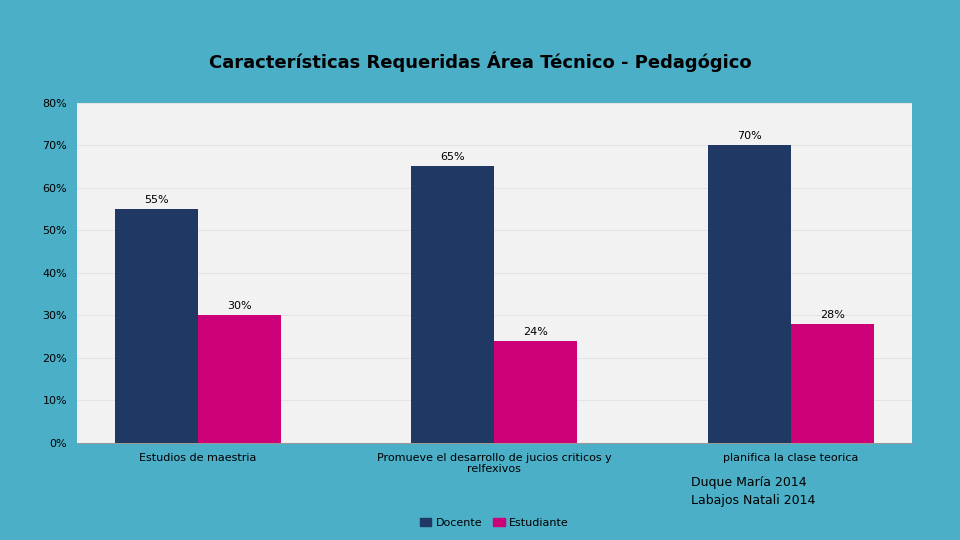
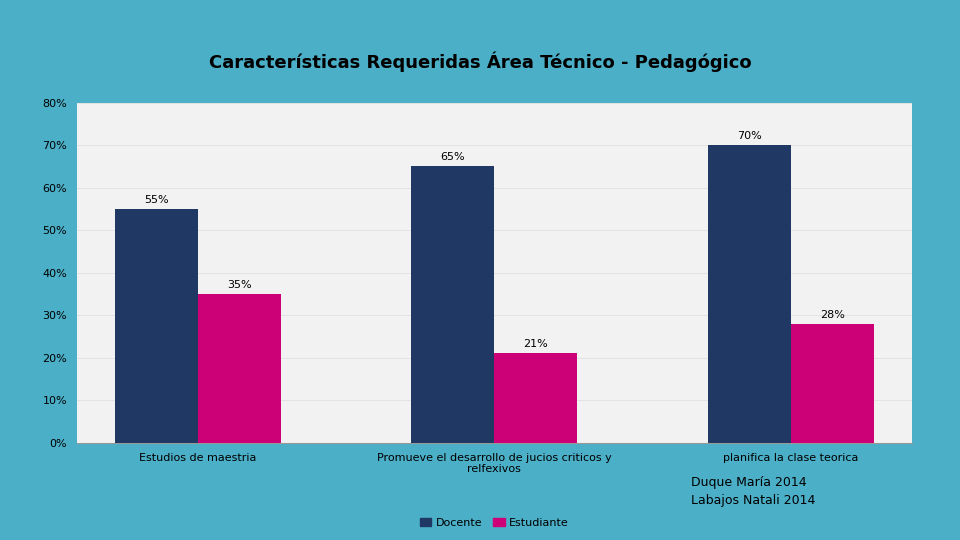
Estudiante/Estudios de maestria: 30% -> 35%
Estudiante/Promueve el desarrollo de jucios criticos y relfexivos: 24% -> 21%
